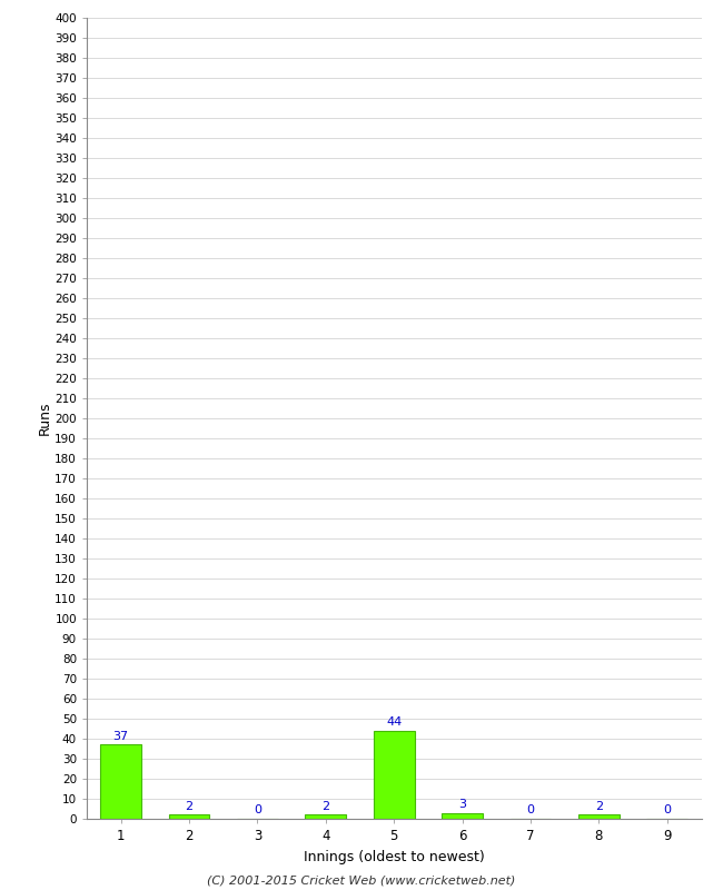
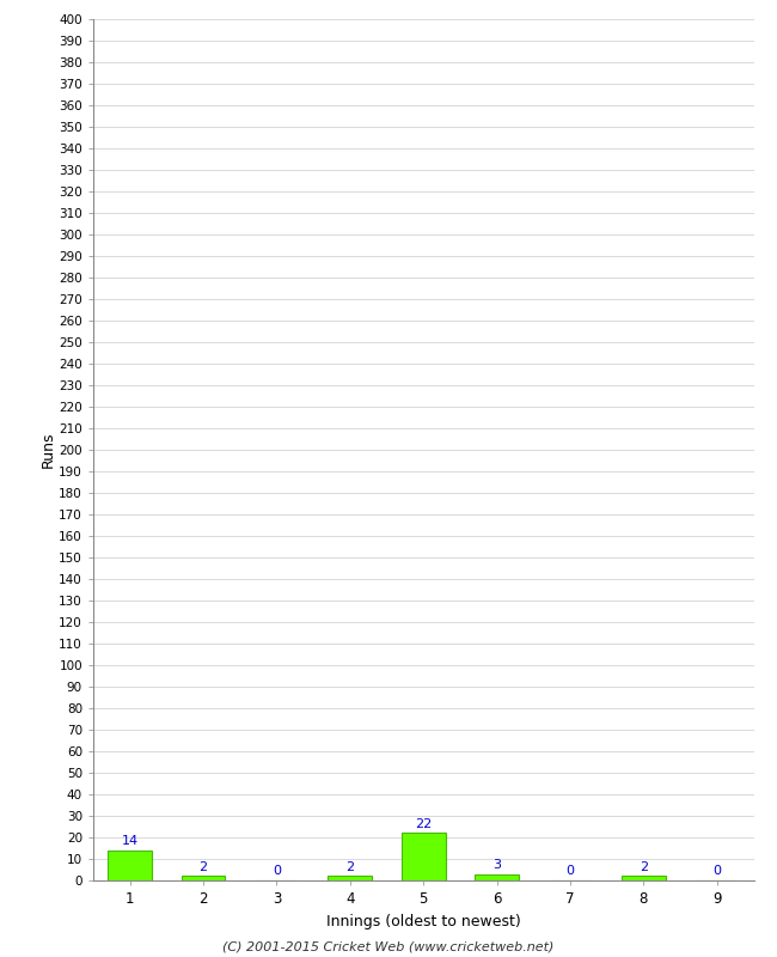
1: 37 -> 14
5: 44 -> 22
